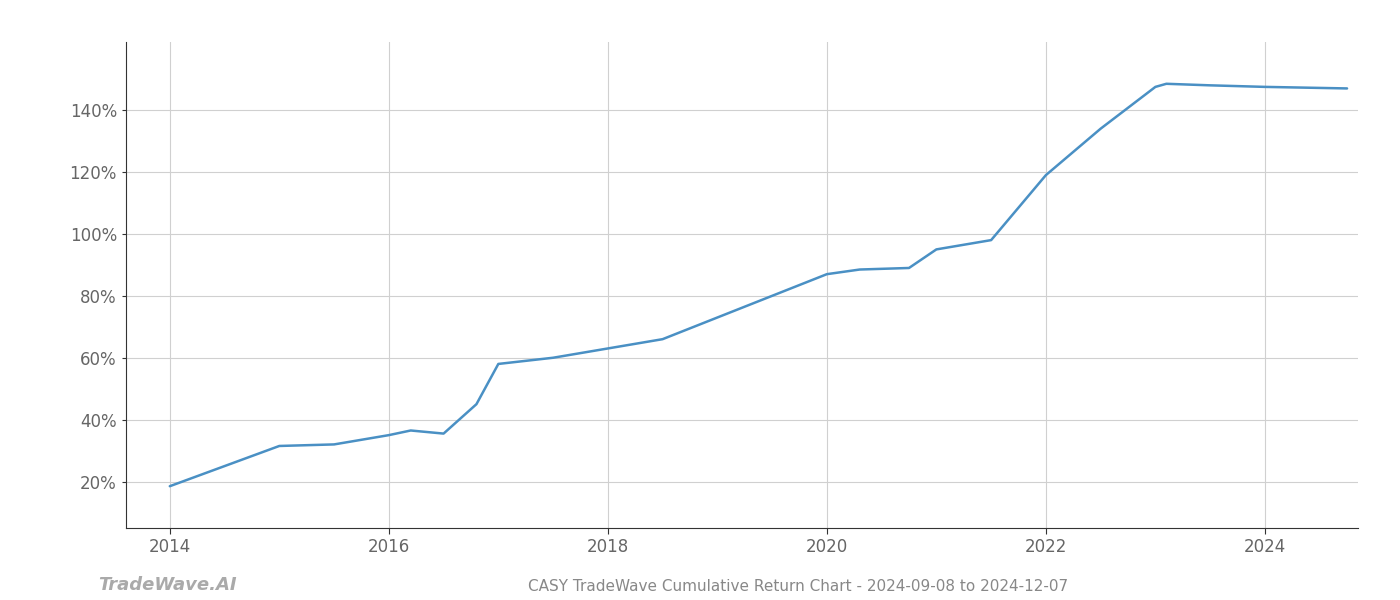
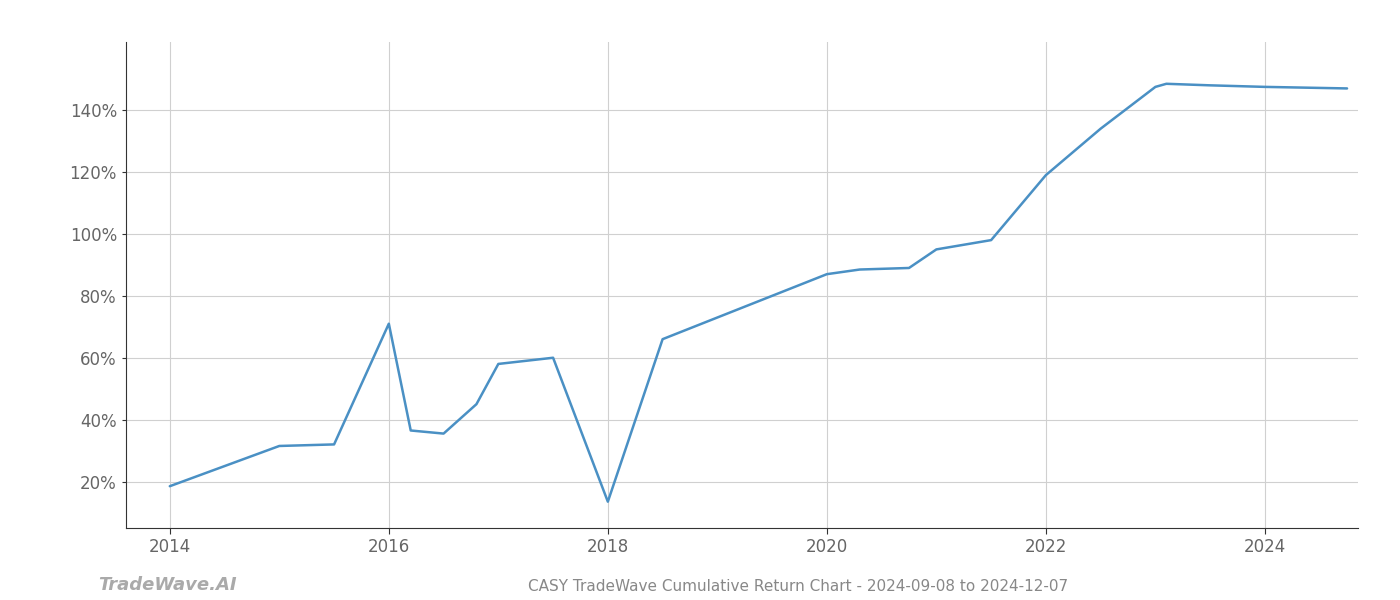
2016: 35.0% -> 71.0%
2018: 63.0% -> 13.5%
